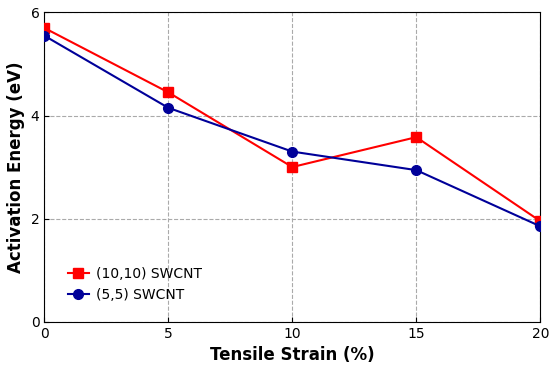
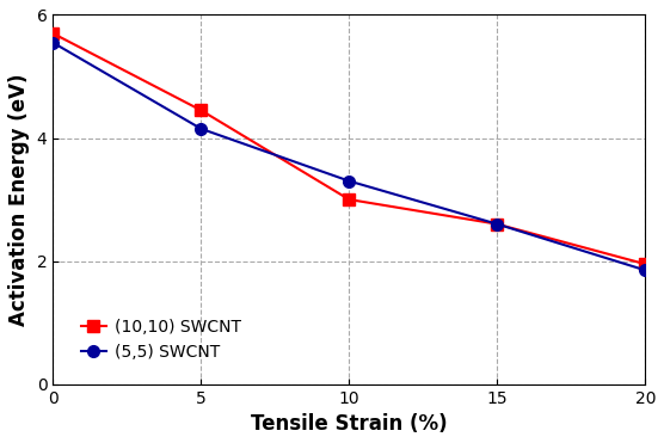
(10,10) SWCNT/15: 3.58 -> 2.60
(5,5) SWCNT/15: 2.94 -> 2.60
